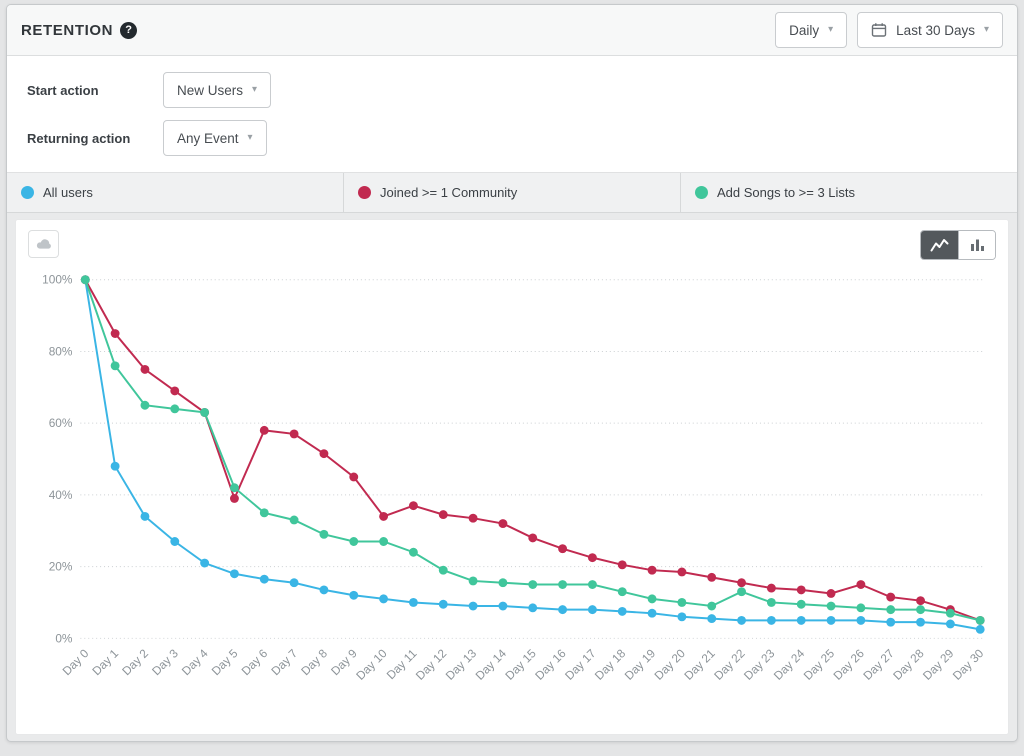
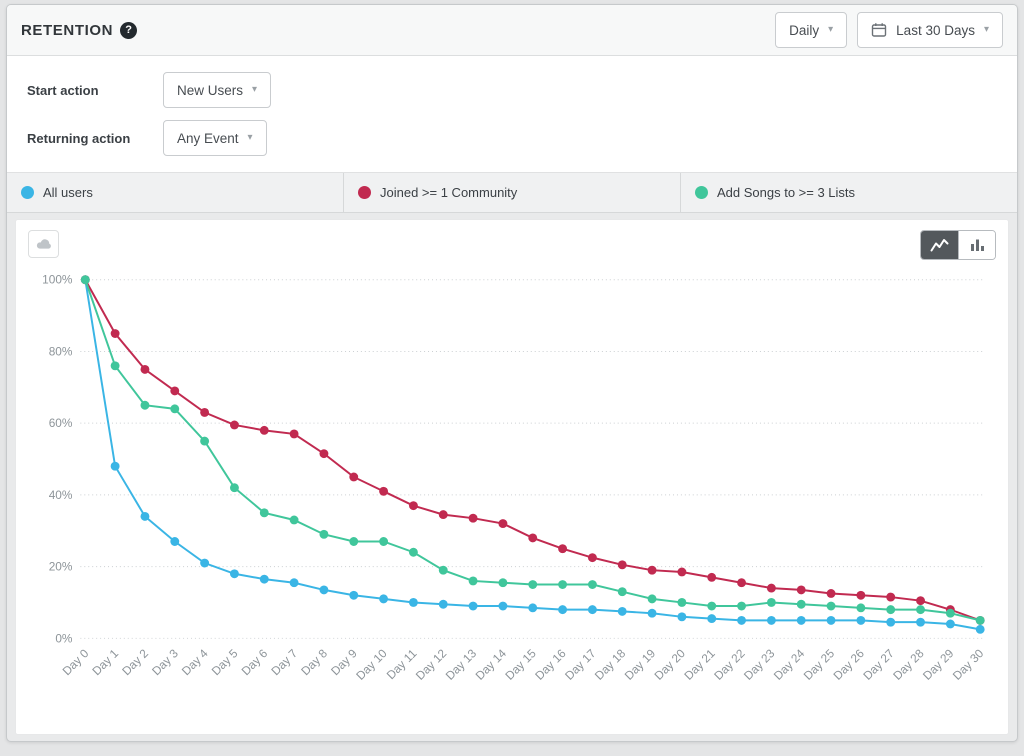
Add Songs to >= 3 Lists/Day 4: 63% -> 55%
Joined >= 1 Community/Day 5: 39% -> 60%
Joined >= 1 Community/Day 10: 34% -> 41%
Add Songs to >= 3 Lists/Day 22: 13% -> 9%
Joined >= 1 Community/Day 26: 15% -> 12%
